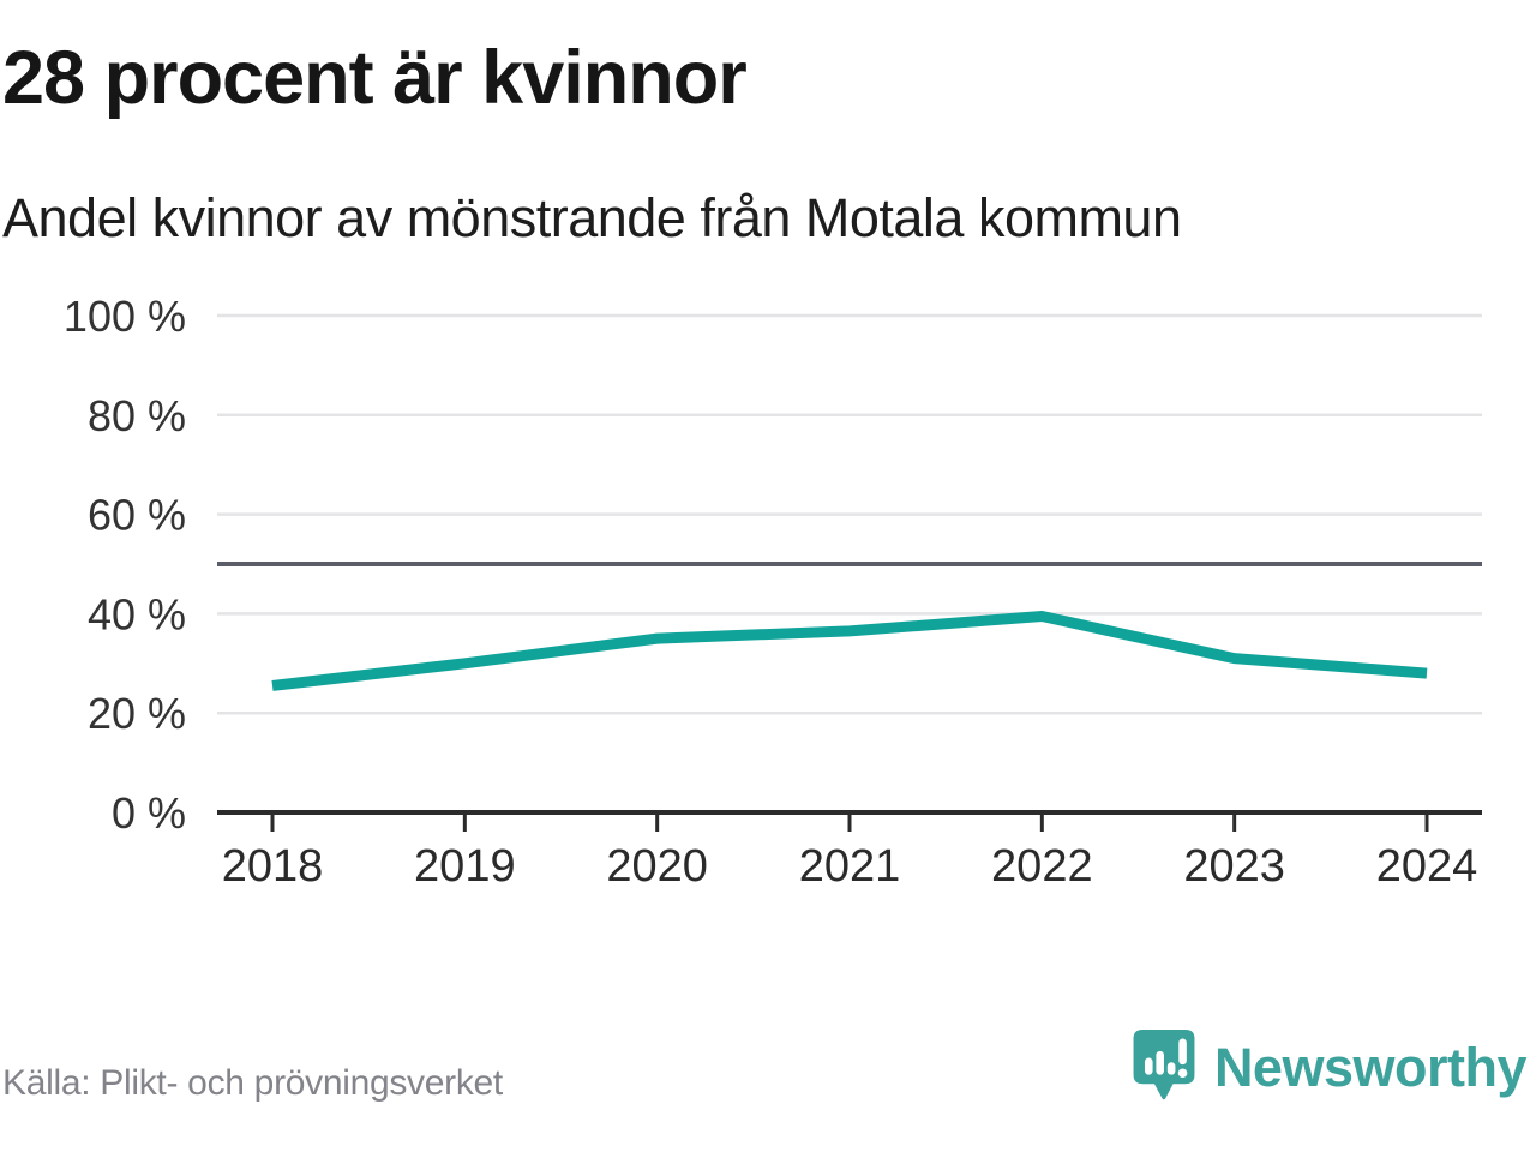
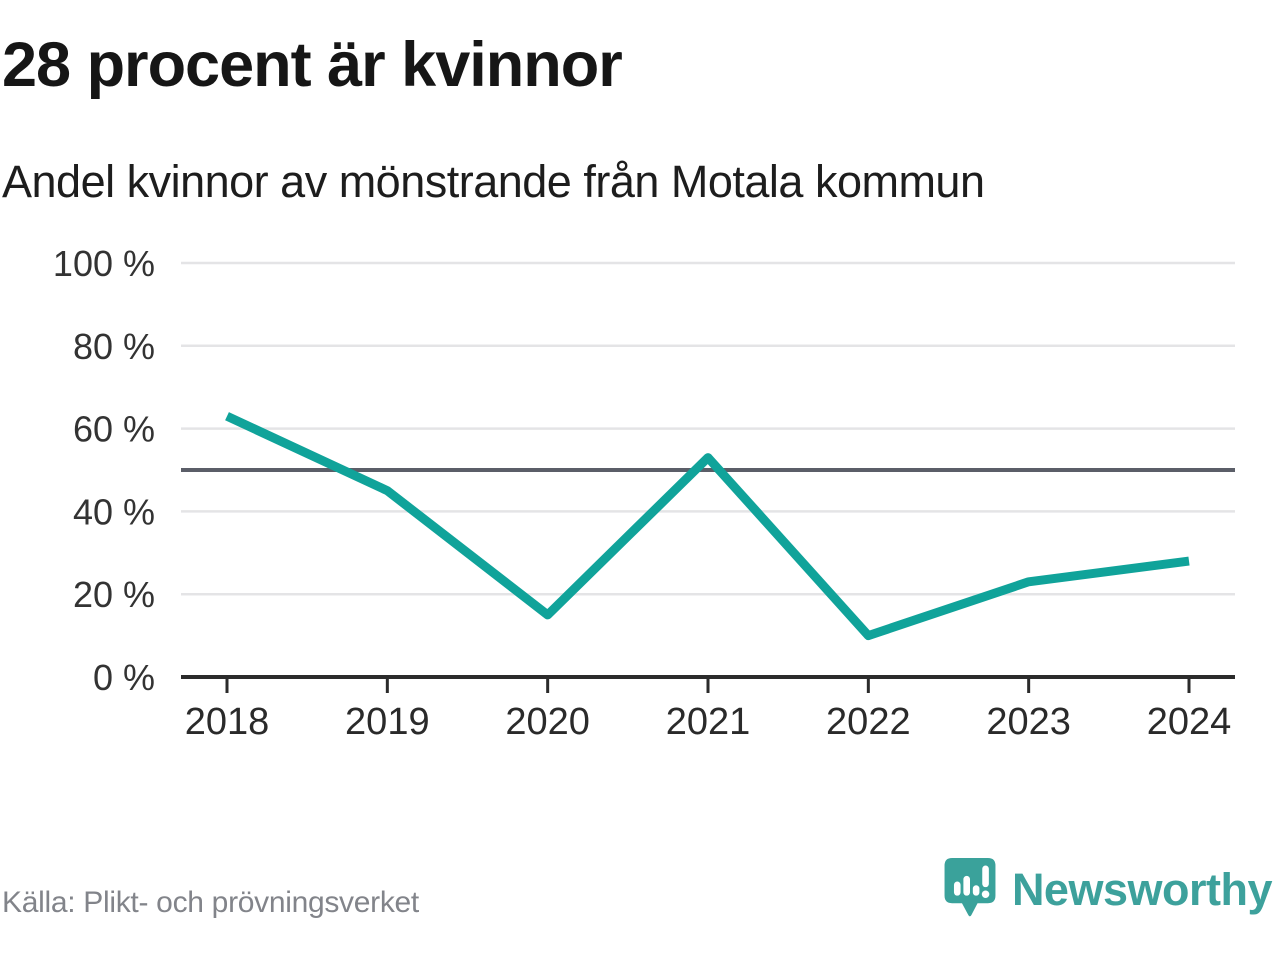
2018: 26% -> 63%
2019: 30% -> 45%
2020: 35% -> 15%
2021: 36% -> 53%
2022: 40% -> 10%
2023: 31% -> 23%
